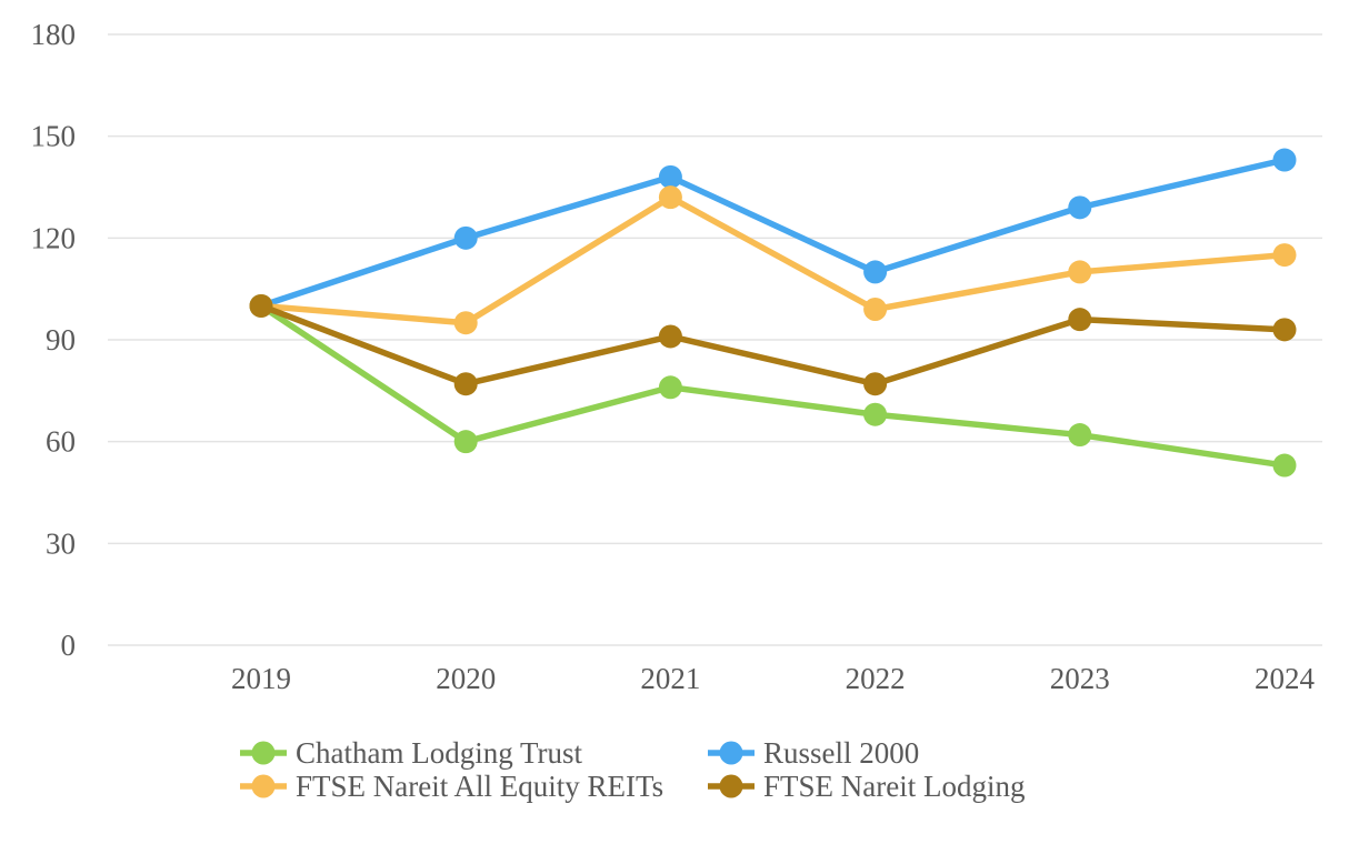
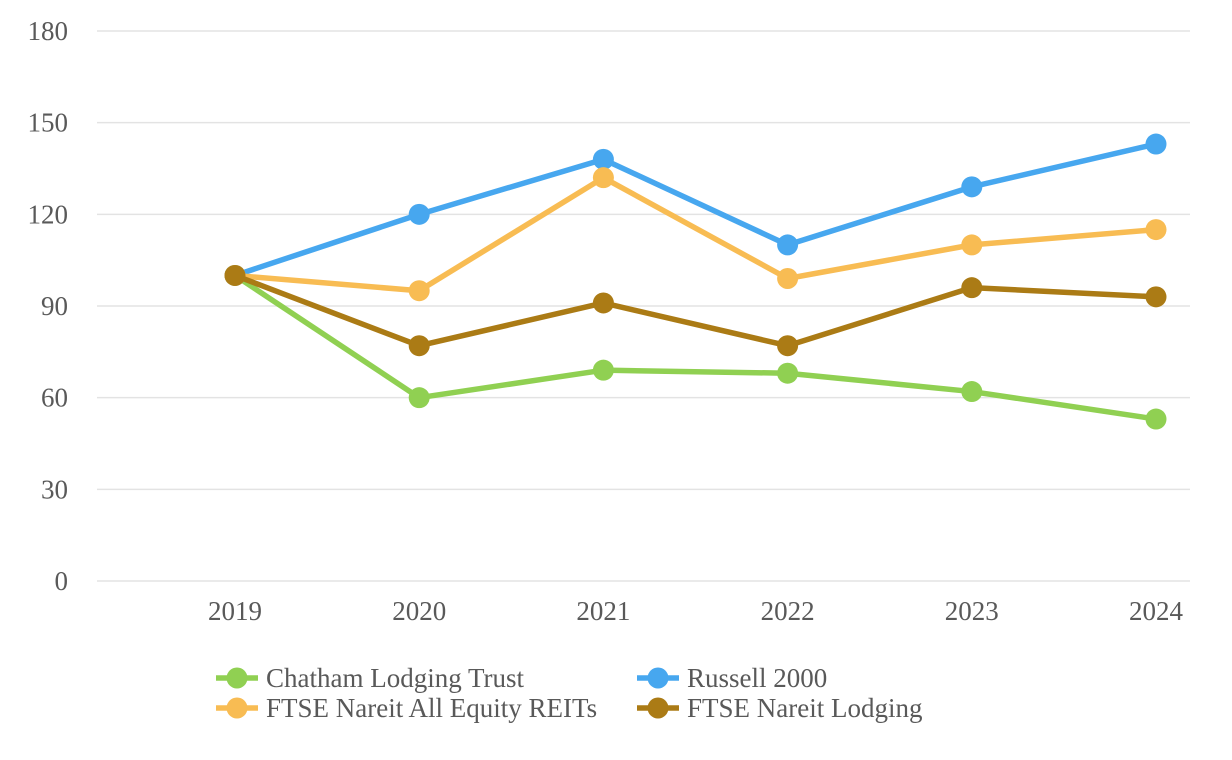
Chatham Lodging Trust/2021: 76 -> 69
